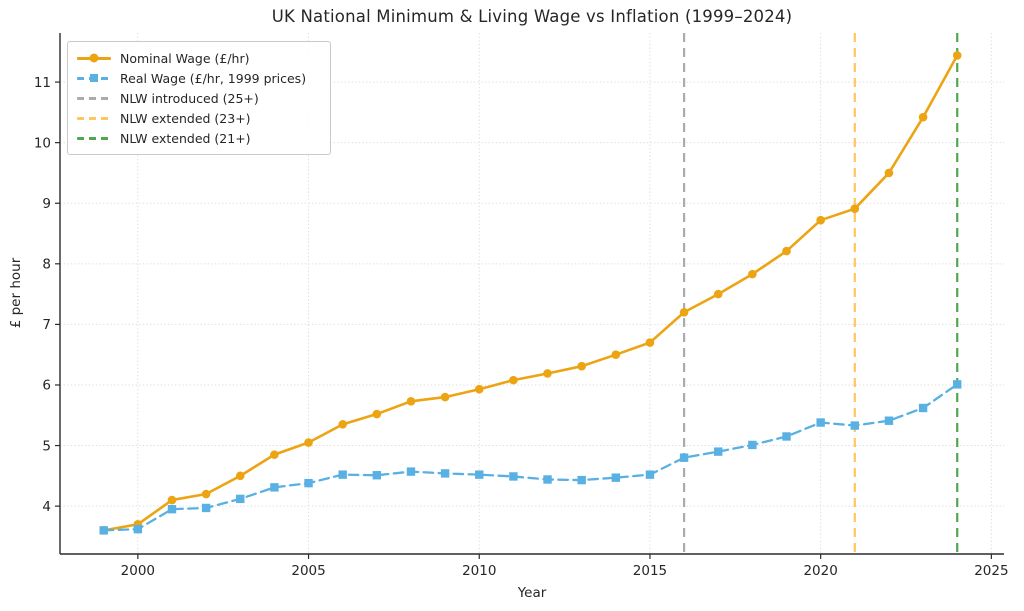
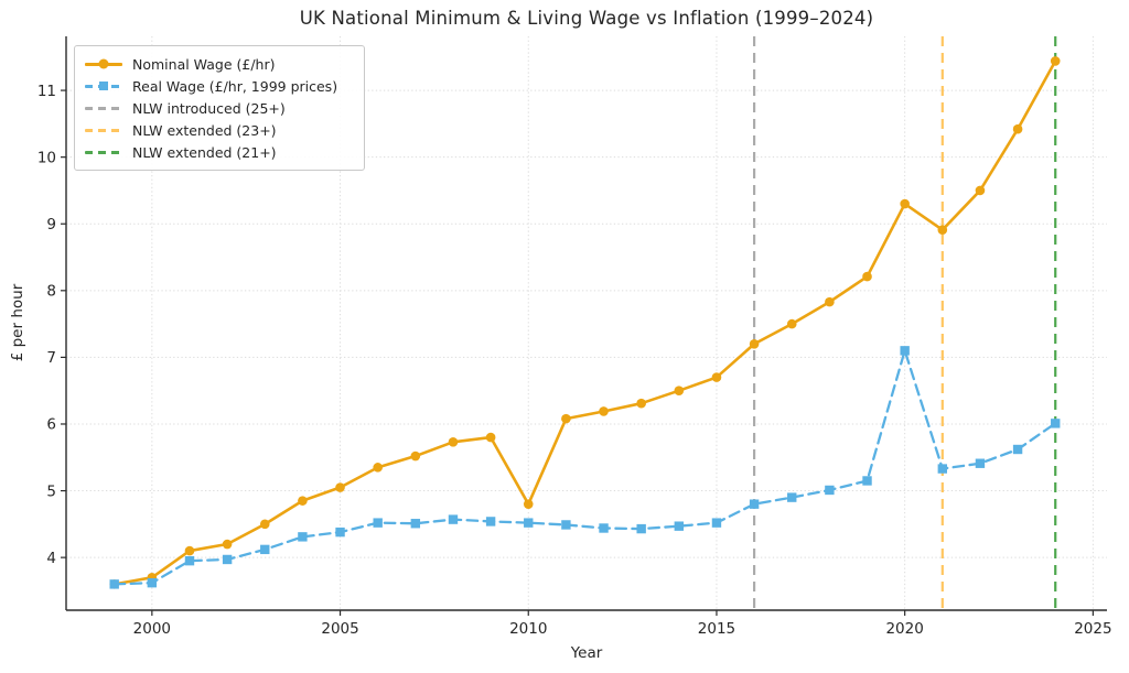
Nominal Wage (£/hr)/2010: 5.9 -> 4.8
Nominal Wage (£/hr)/2020: 8.7 -> 9.3
Real Wage (£/hr, 1999 prices)/2020: 5.4 -> 7.1
